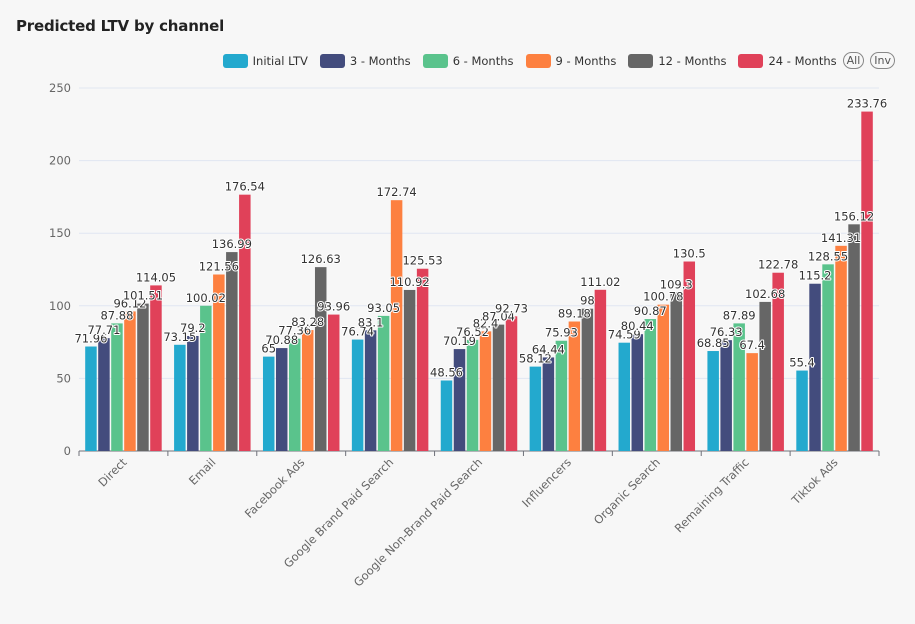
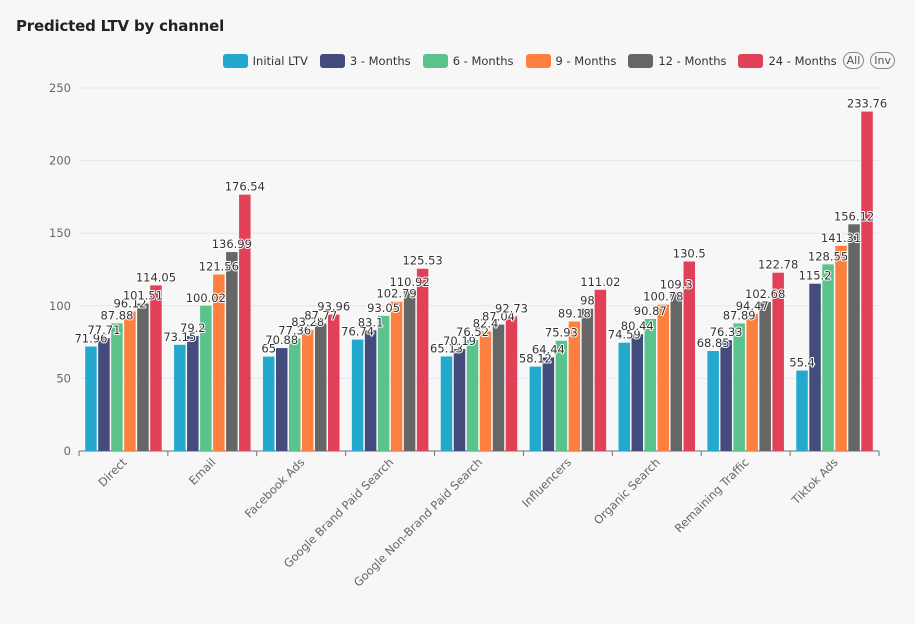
12 - Months/Facebook Ads: 126.63 -> 87.77
9 - Months/Google Brand Paid Search: 172.74 -> 102.79
Initial LTV/Google Non-Brand Paid Search: 48.56 -> 65.13
9 - Months/Remaining Traffic: 67.4 -> 94.47
